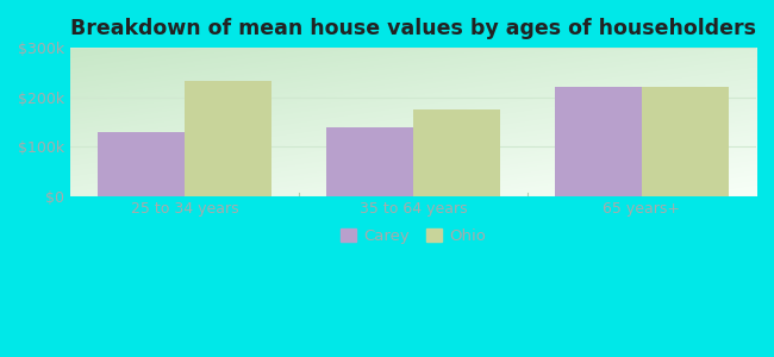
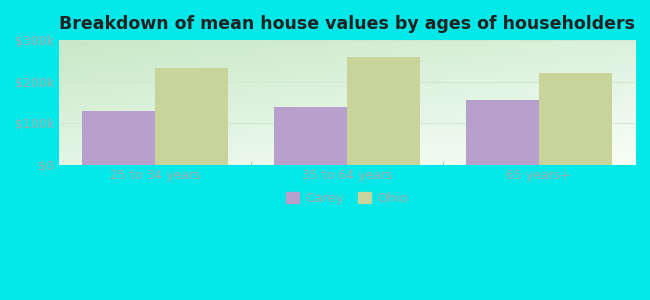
Ohio/35 to 64 years: $175k -> $260k
Carey/65 years+: $220k -> $155k
